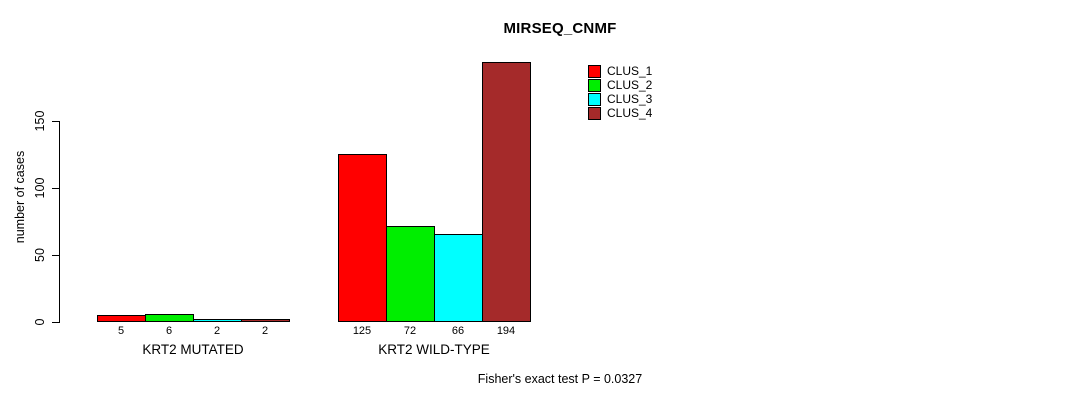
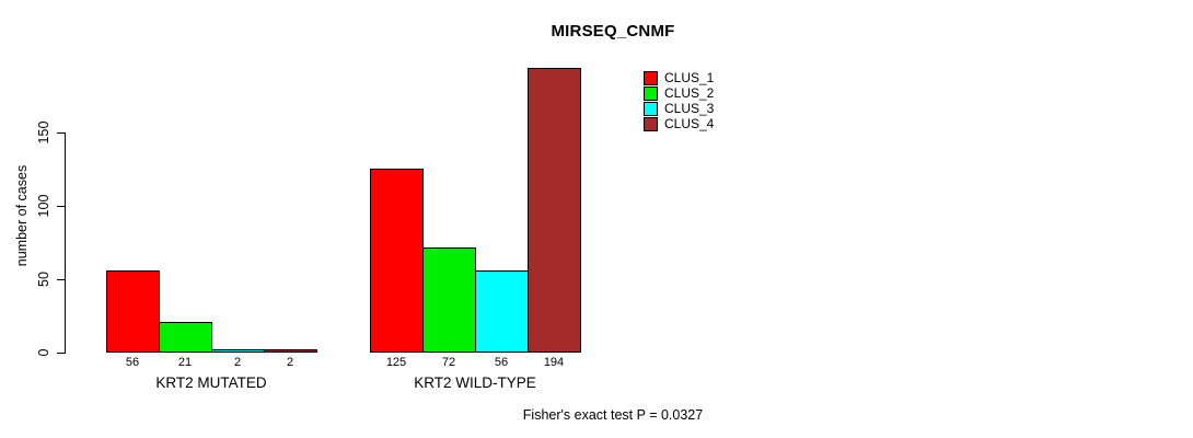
CLUS_1/KRT2 MUTATED: 5 -> 56
CLUS_2/KRT2 MUTATED: 6 -> 21
CLUS_3/KRT2 WILD-TYPE: 66 -> 56
